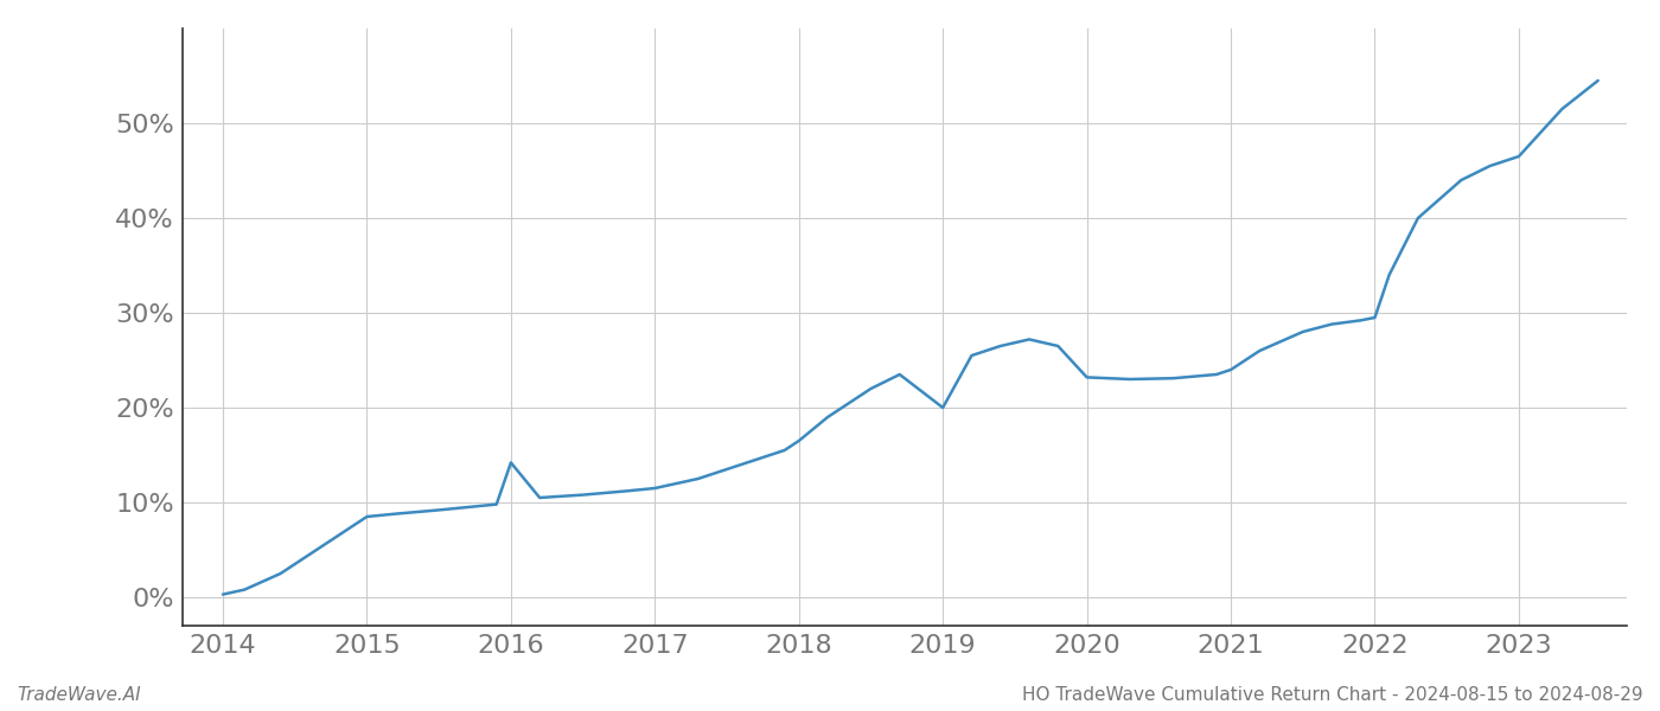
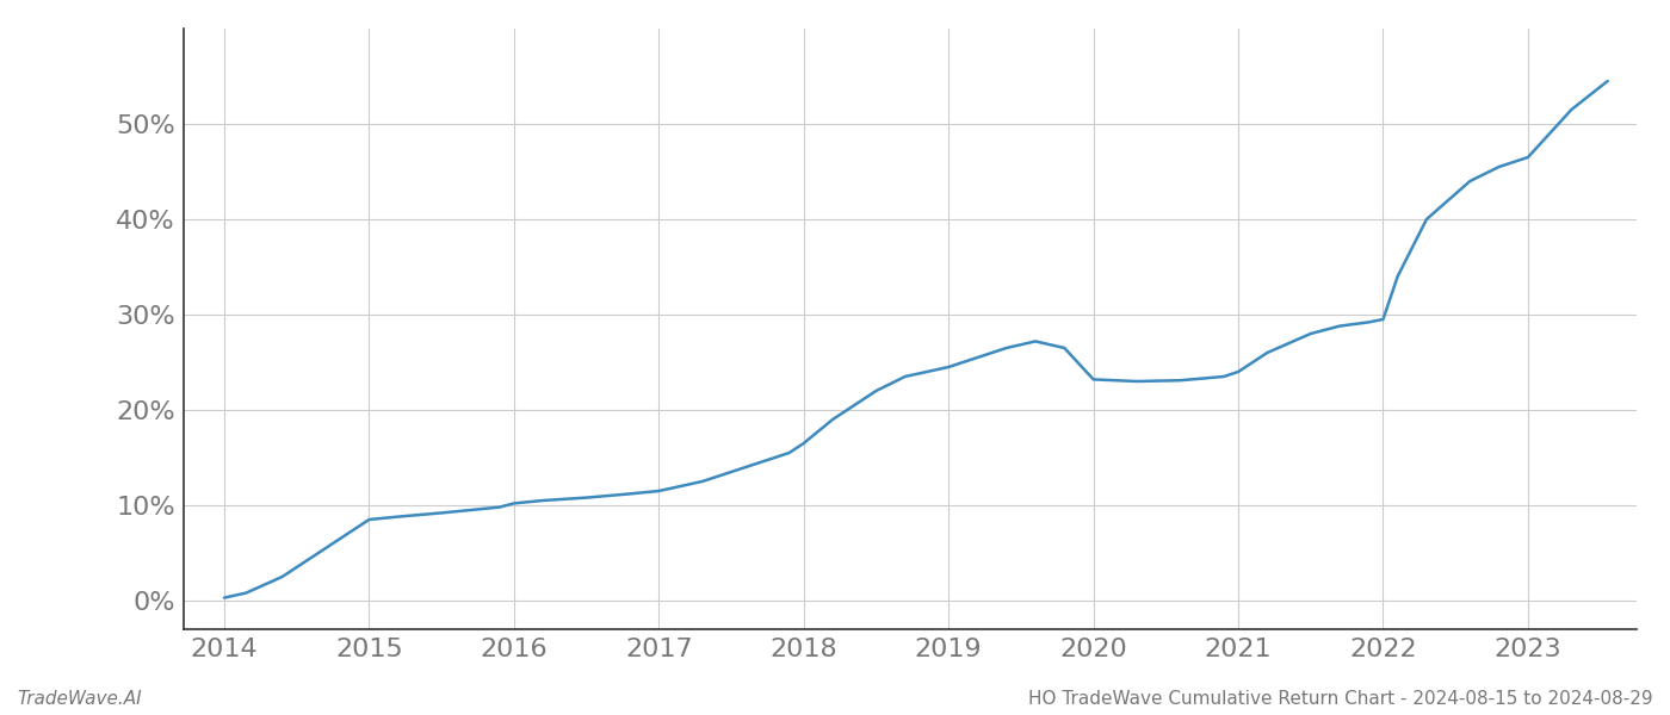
2016: 14.2% -> 10.2%
2019: 20.0% -> 24.5%
